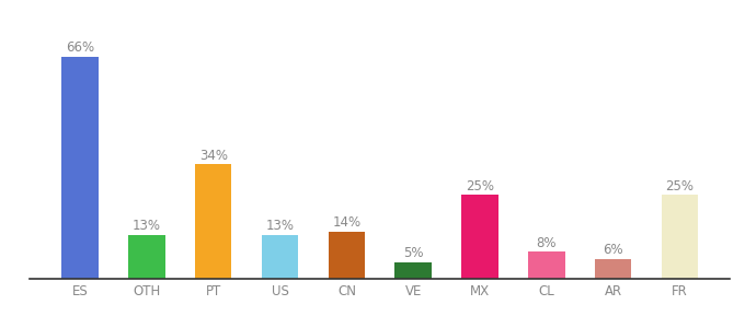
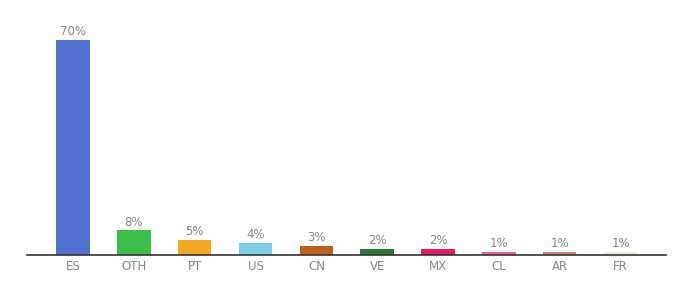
ES: 66% -> 70%
OTH: 13% -> 8%
PT: 34% -> 5%
US: 13% -> 4%
CN: 14% -> 3%
VE: 5% -> 2%
MX: 25% -> 2%
CL: 8% -> 1%
AR: 6% -> 1%
FR: 25% -> 1%
